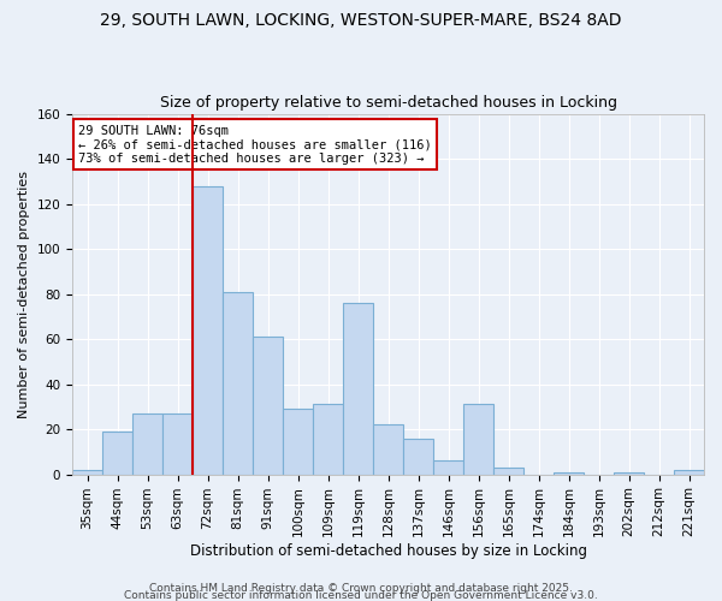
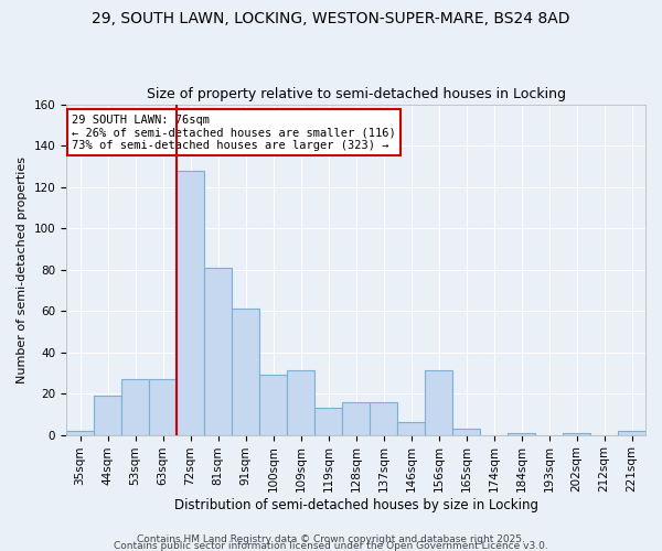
119sqm: 76 -> 13
128sqm: 22 -> 16
